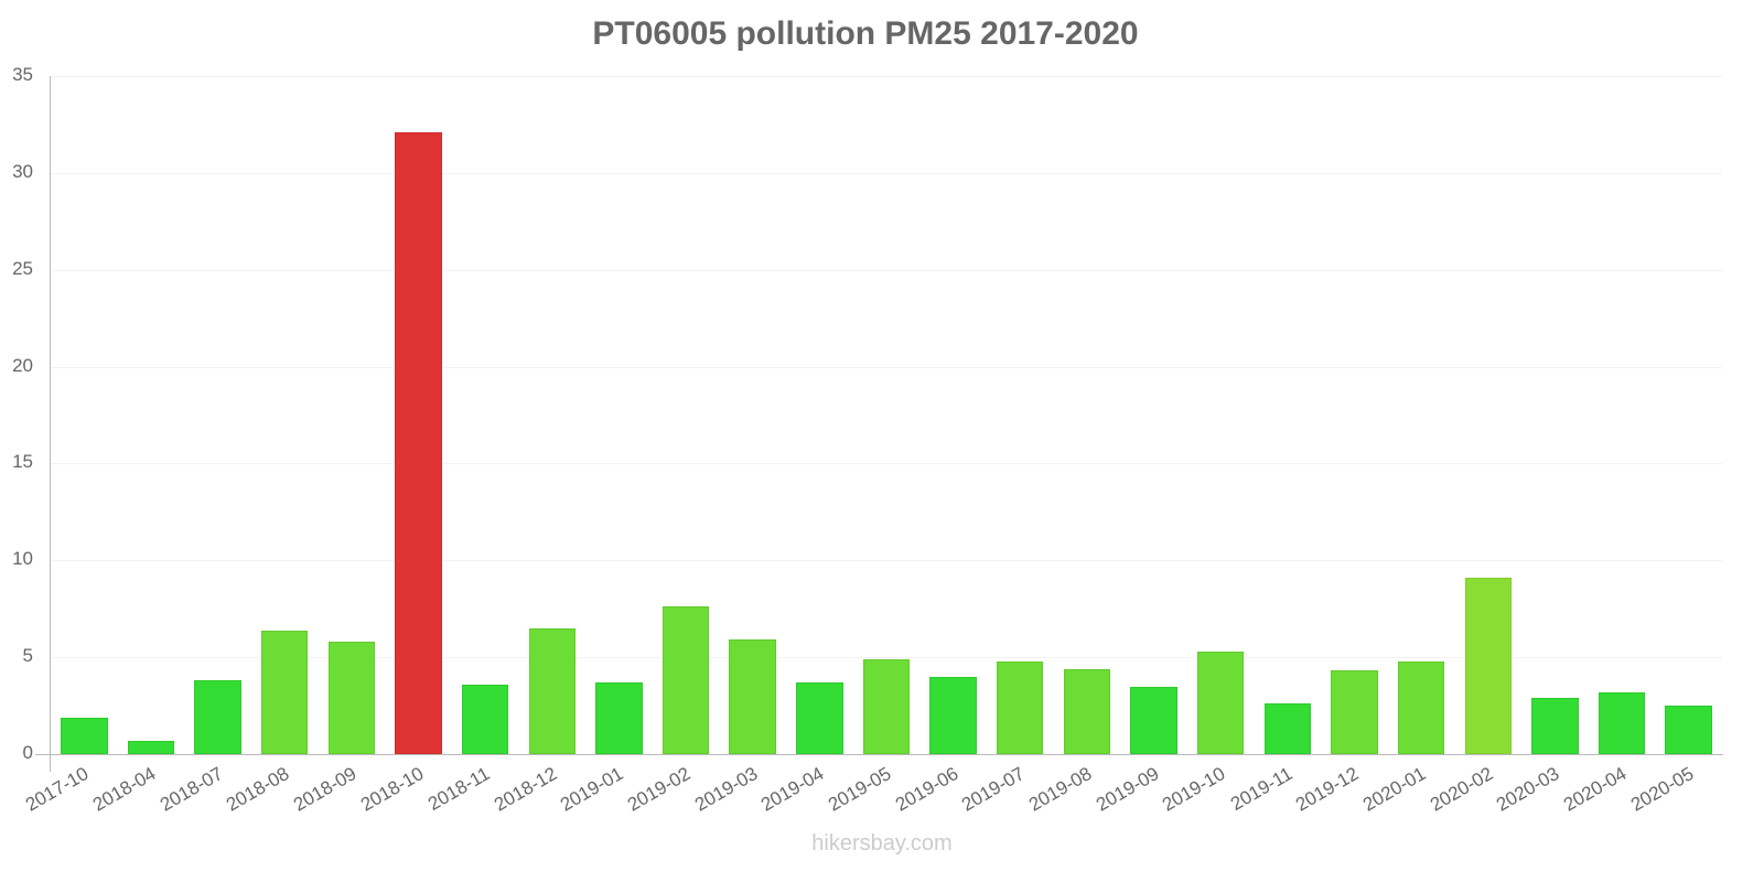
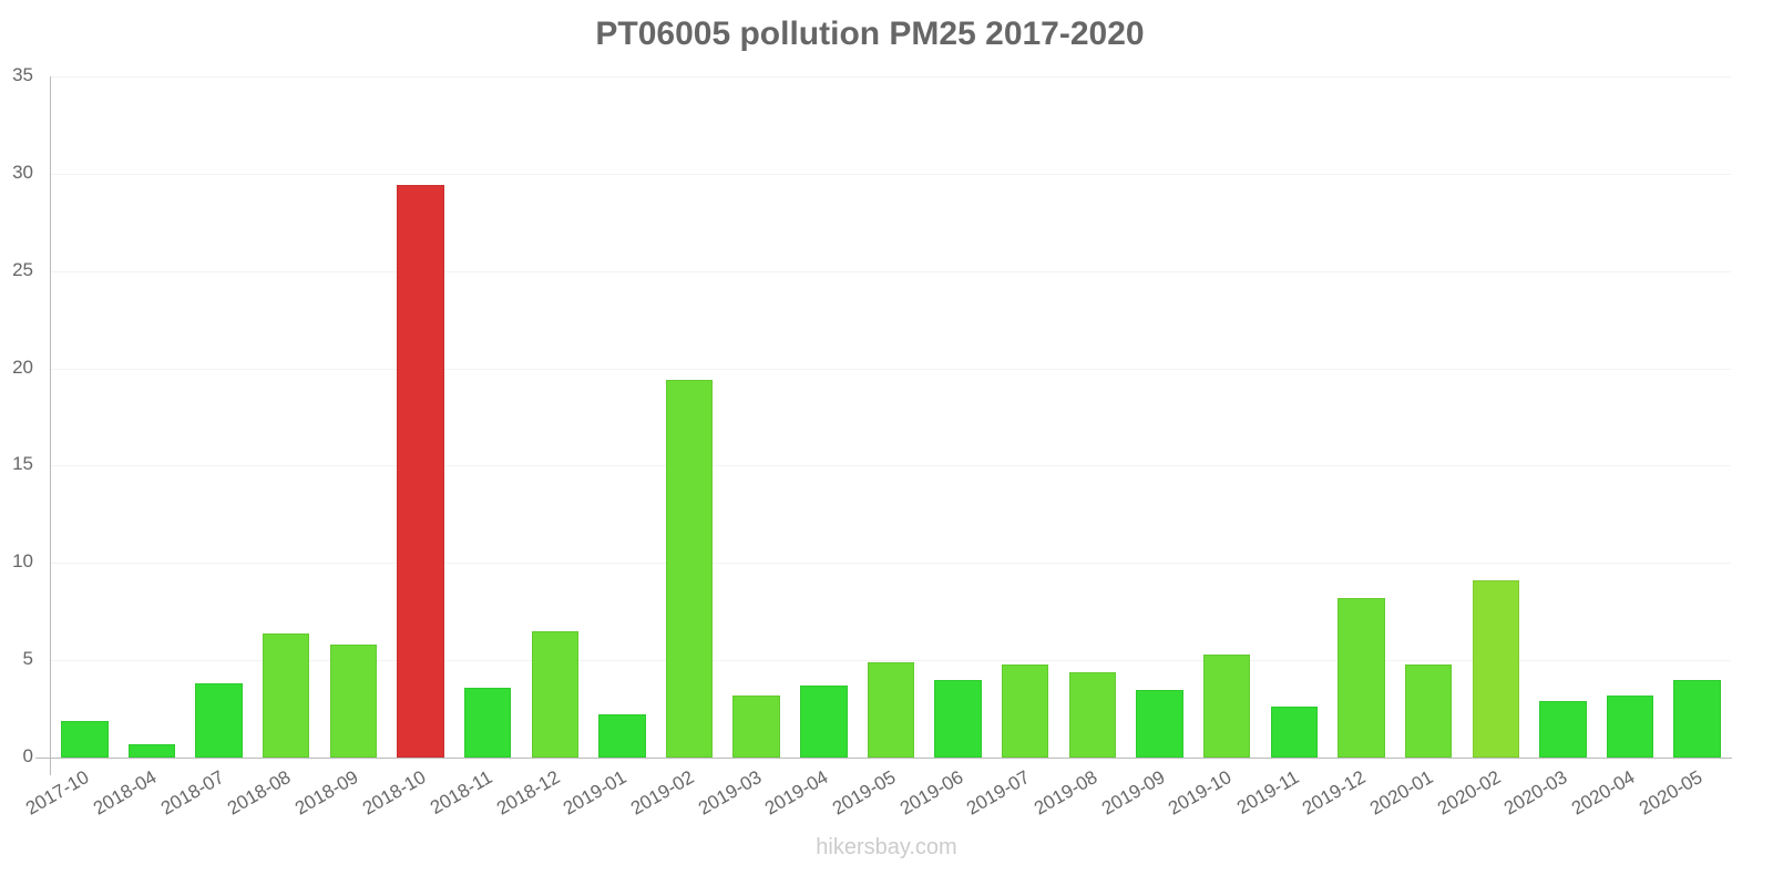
2018-10: 32.1 -> 29.4
2019-01: 3.7 -> 2.2
2019-02: 7.6 -> 19.4
2019-03: 5.9 -> 3.2
2019-12: 4.3 -> 8.2
2020-05: 2.5 -> 4.0
